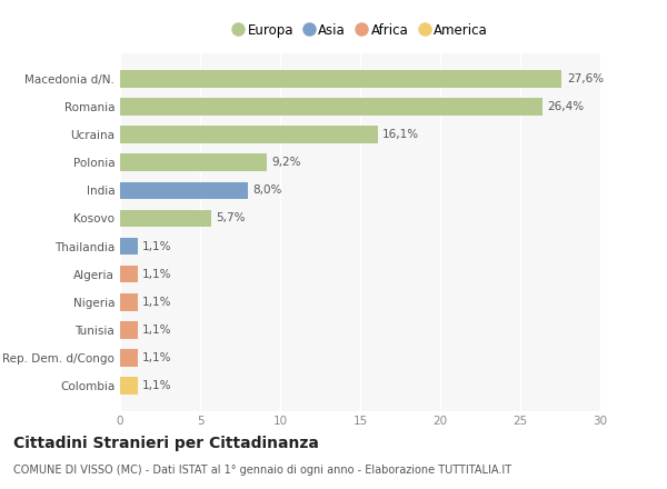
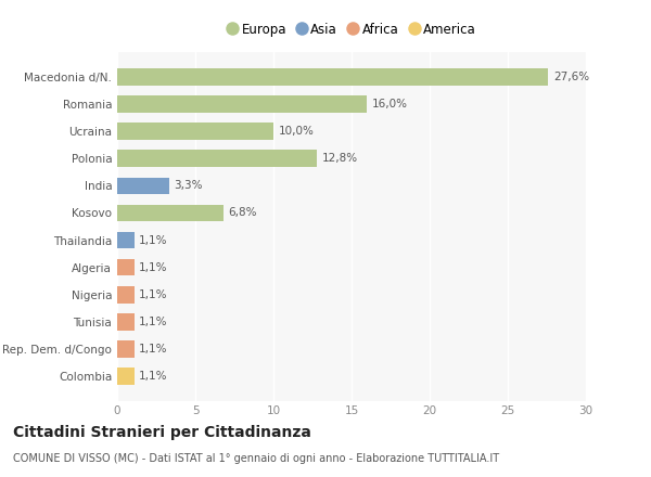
Romania: 26,4% -> 16,0%
Ucraina: 16,1% -> 10,0%
Polonia: 9,2% -> 12,8%
India: 8,0% -> 3,3%
Kosovo: 5,7% -> 6,8%
